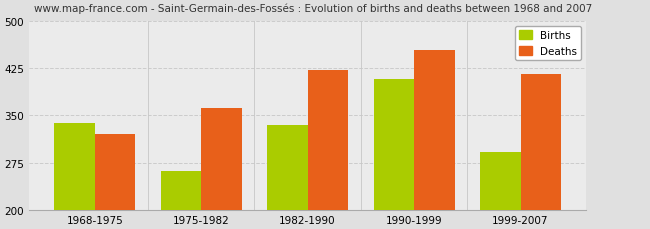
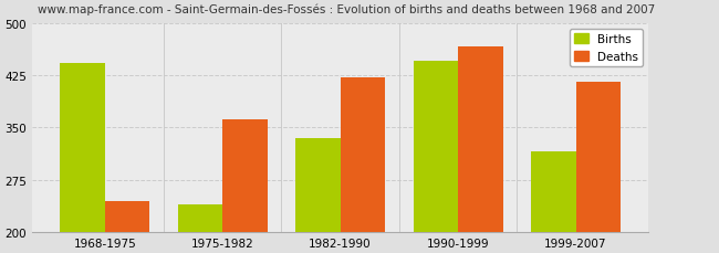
Births/1968-1975: 338 -> 442
Deaths/1968-1975: 320 -> 244
Births/1975-1982: 262 -> 240
Births/1990-1999: 408 -> 446
Deaths/1990-1999: 453 -> 466
Births/1999-2007: 292 -> 316
